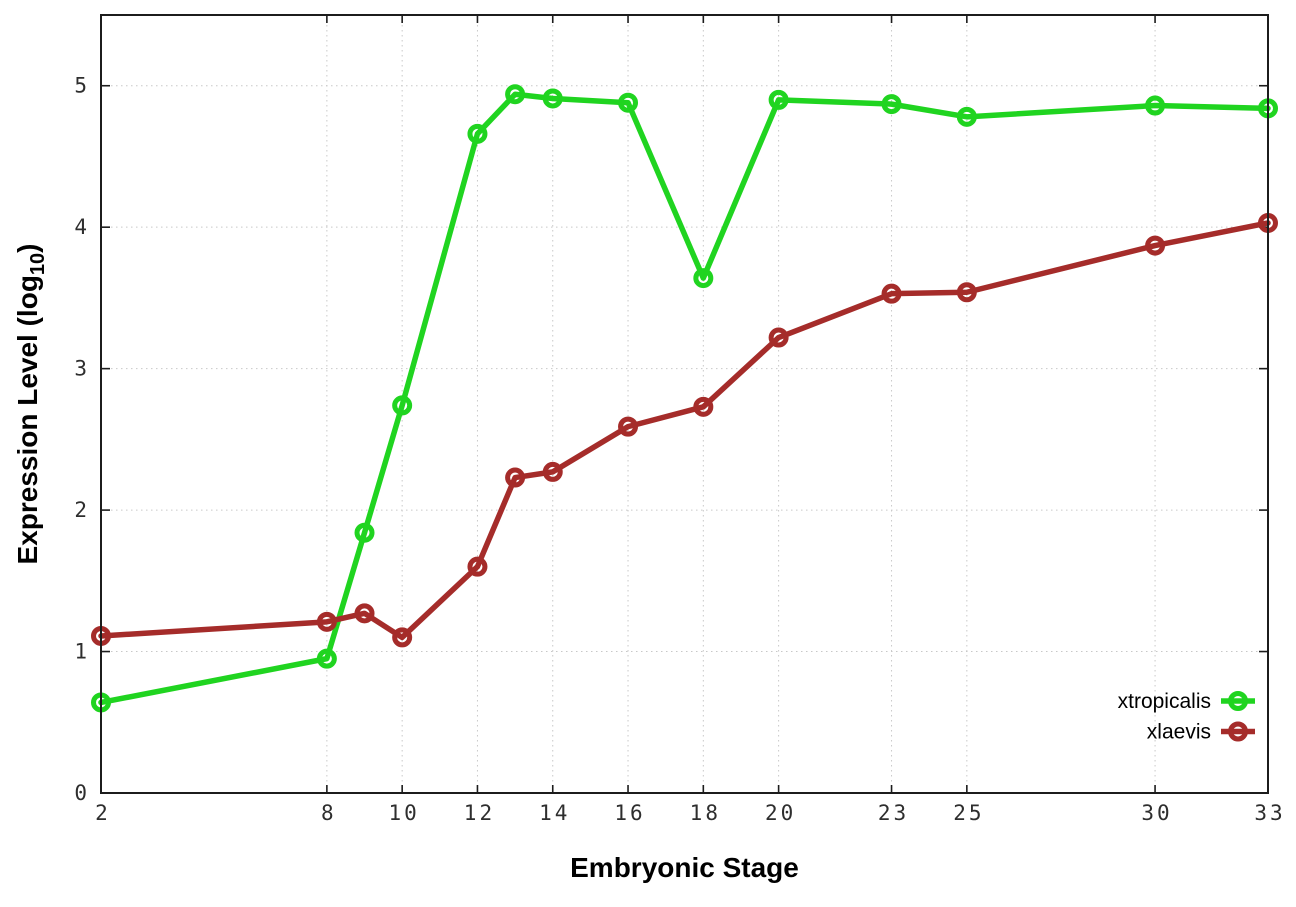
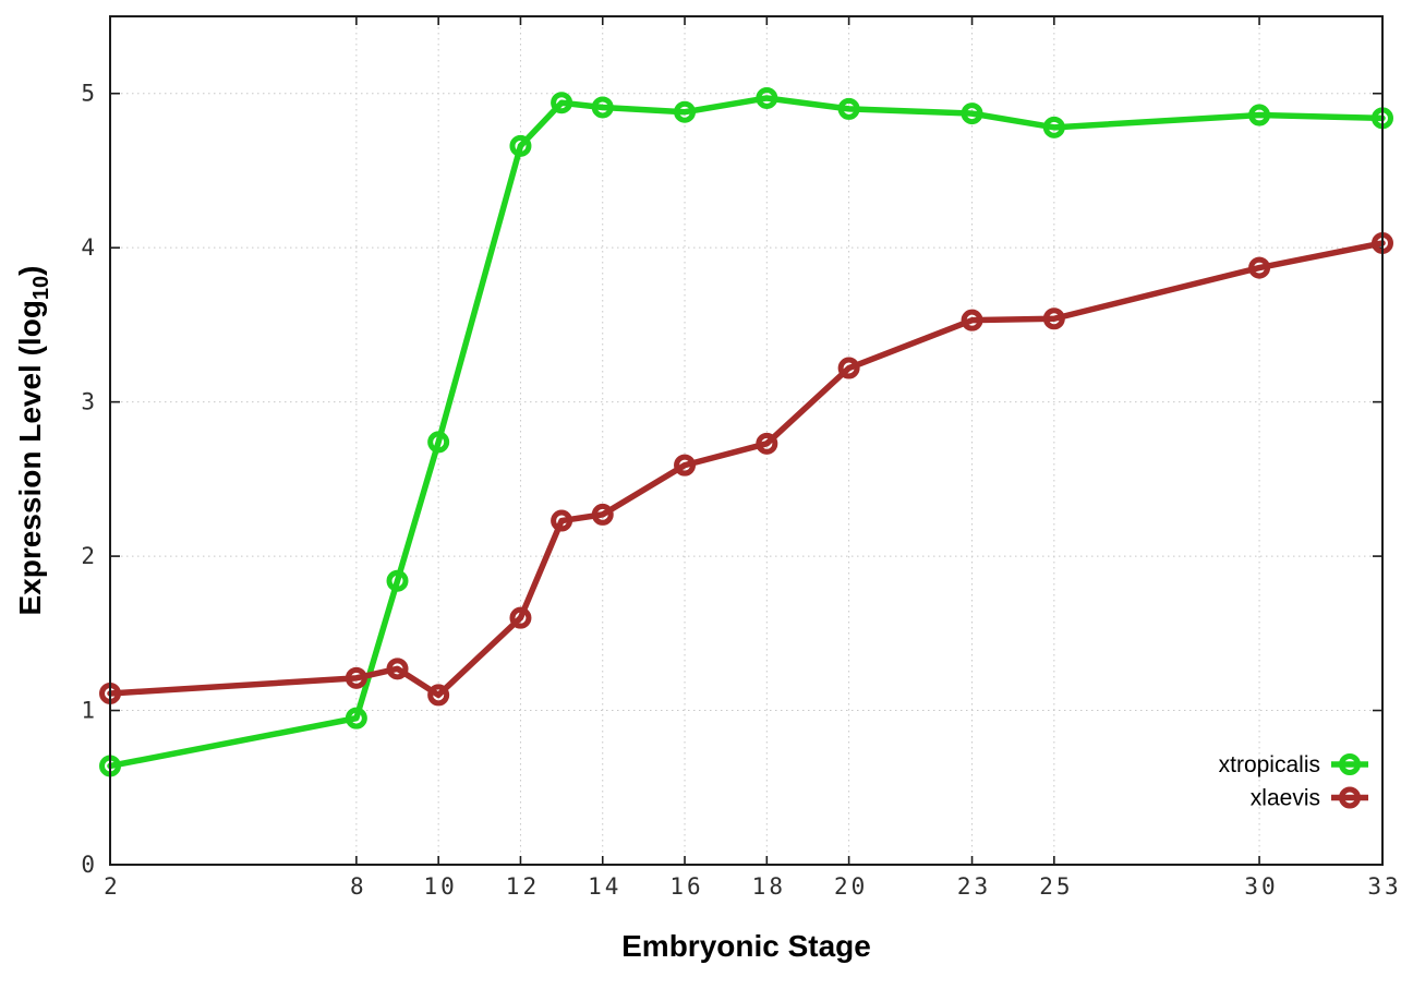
xtropicalis/18: 3.64 -> 4.97
